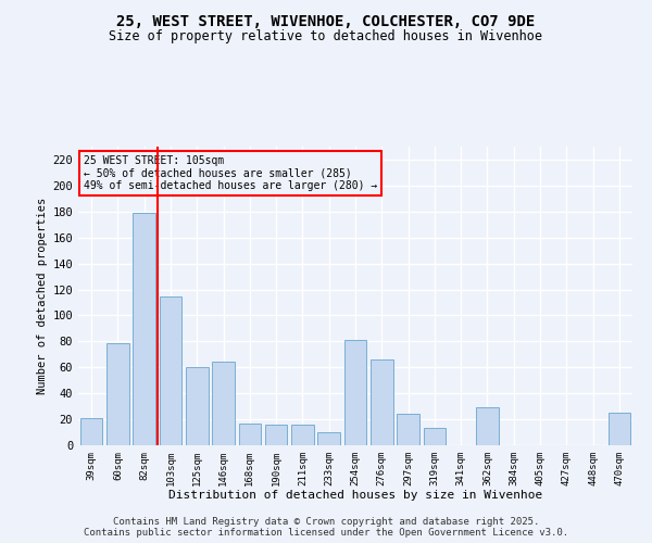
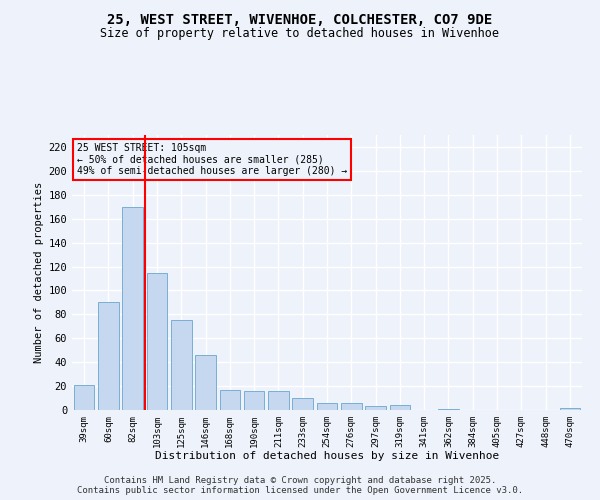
60sqm: 79 -> 90
82sqm: 179 -> 170
125sqm: 60 -> 75
146sqm: 64 -> 46
254sqm: 81 -> 6
276sqm: 66 -> 6
297sqm: 24 -> 3
319sqm: 13 -> 4
362sqm: 29 -> 1
470sqm: 25 -> 2
